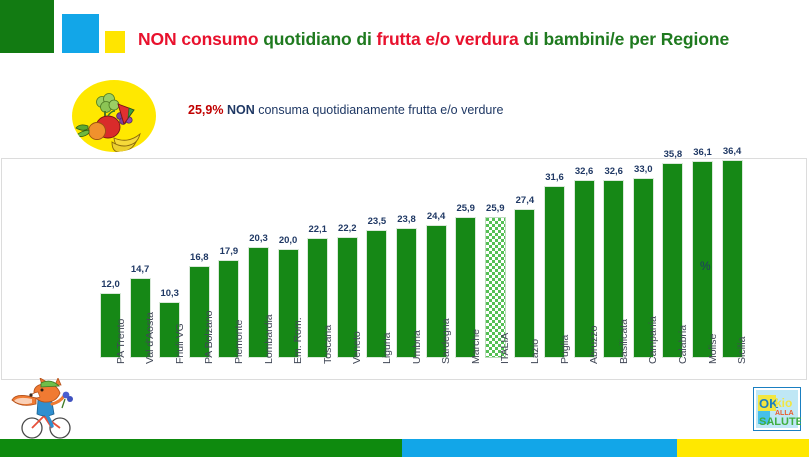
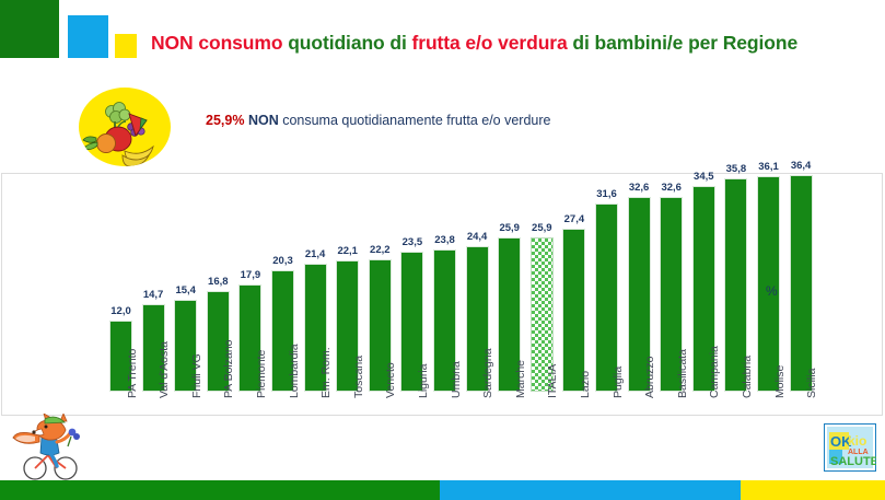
Friuli VG: 10,3 -> 15,4
Em. Rom.: 20,0 -> 21,4
Campania: 33,0 -> 34,5
